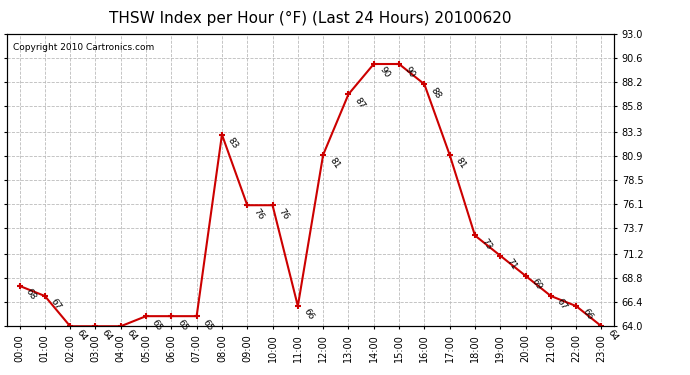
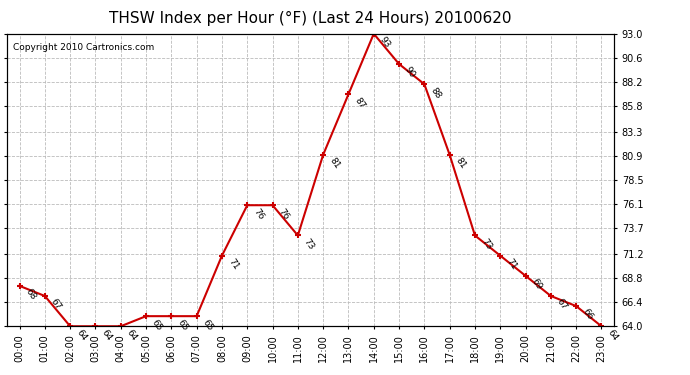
08:00: 83 -> 71
11:00: 66 -> 73
14:00: 90 -> 93
